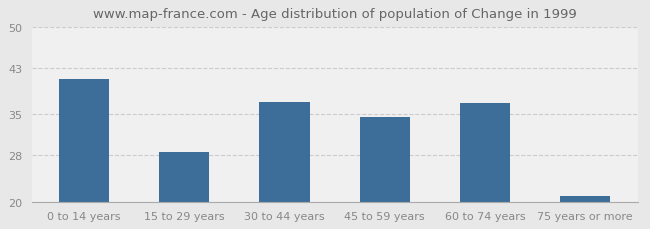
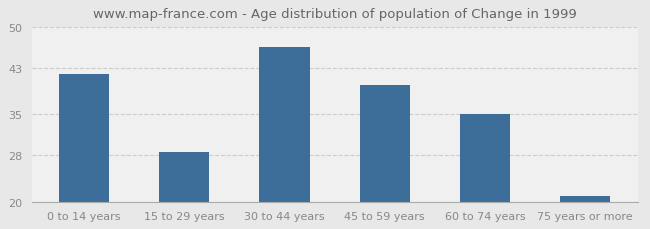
0 to 14 years: 41.0 -> 42.0
30 to 44 years: 37.2 -> 46.5
45 to 59 years: 34.6 -> 40.0
60 to 74 years: 37.0 -> 35.0
